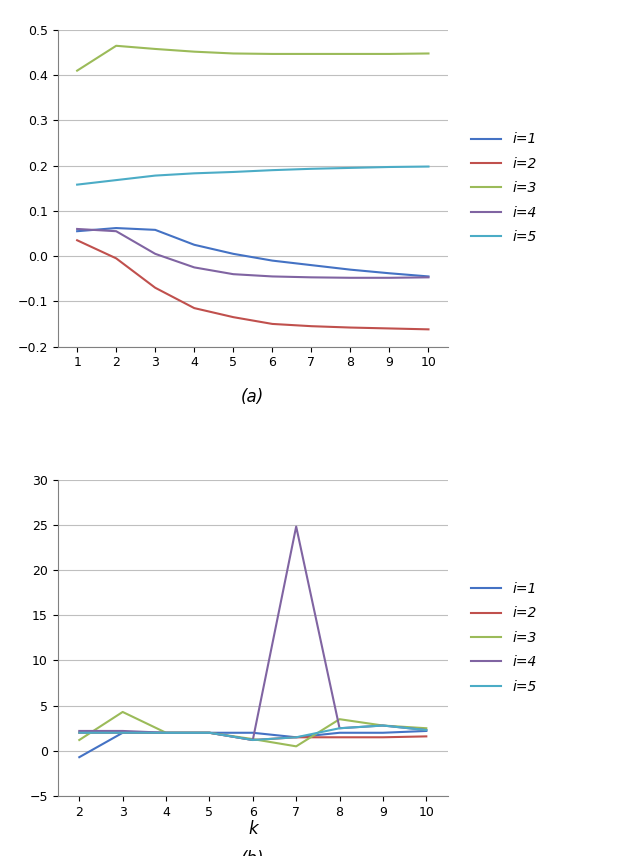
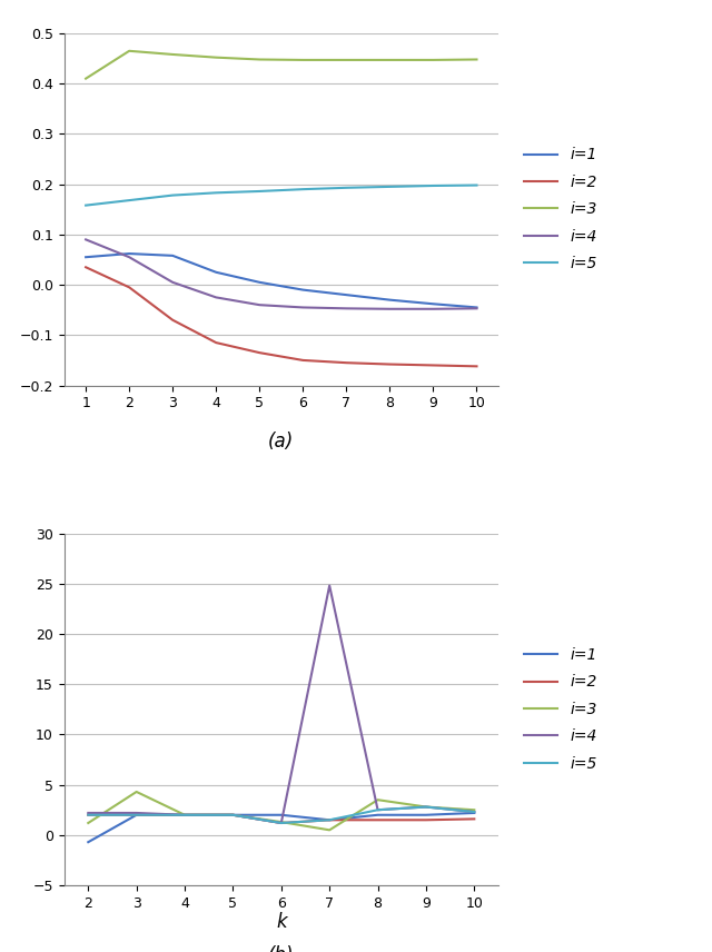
i=4/1: 0.060 -> 0.090
